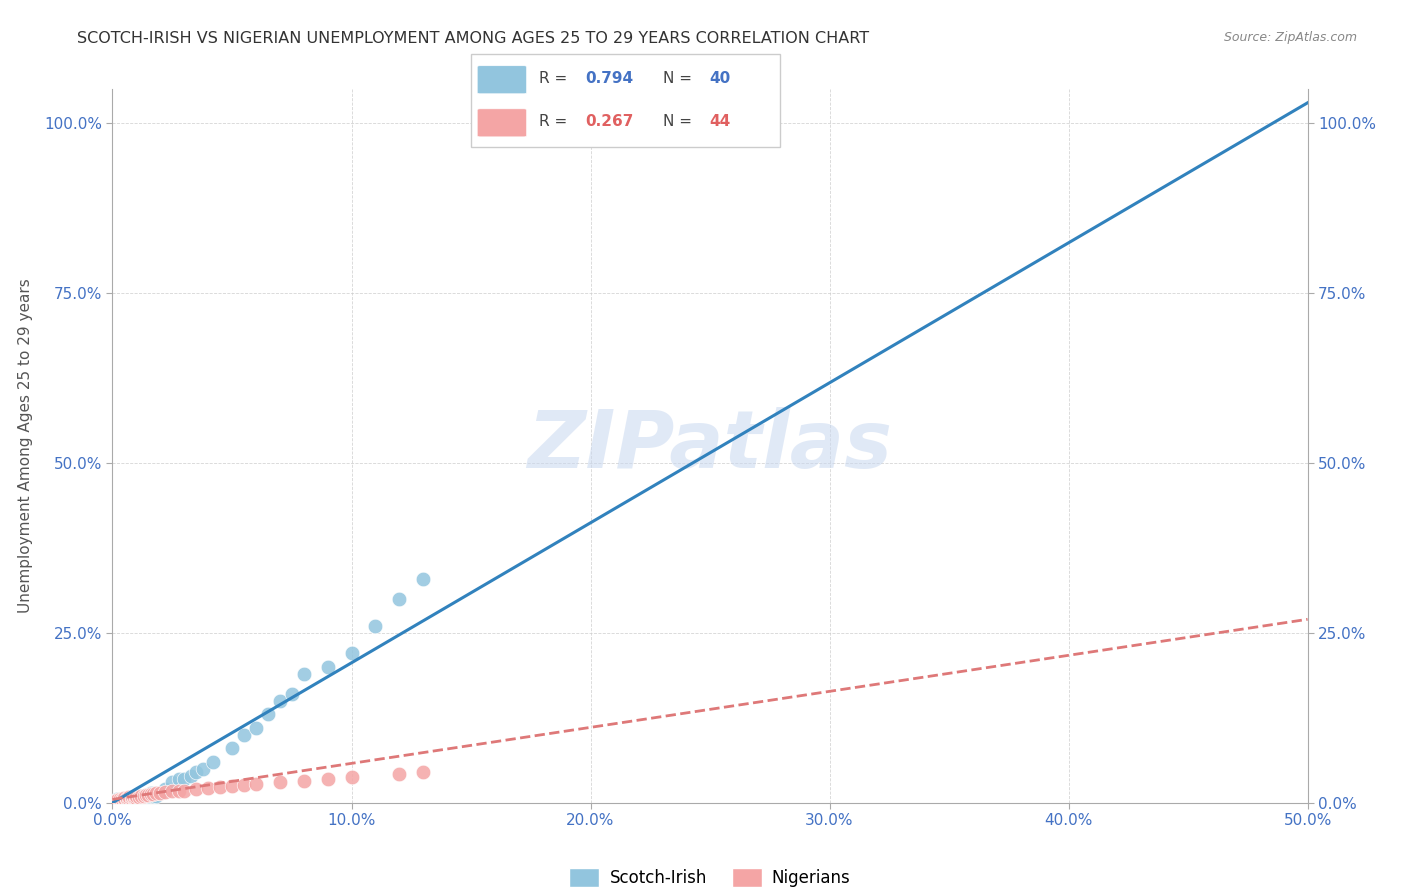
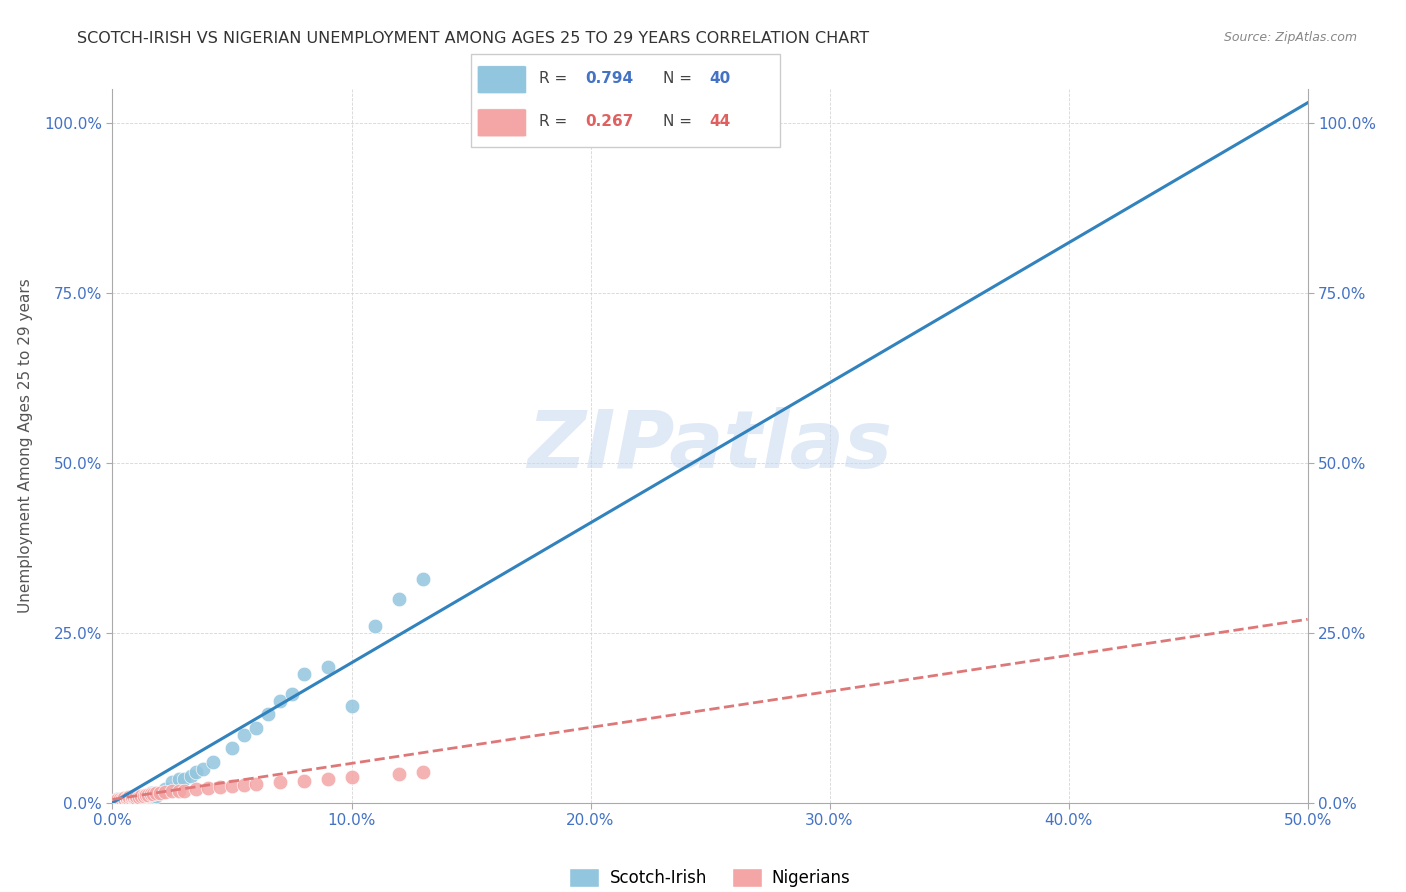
Scotch-Irish/10.0%: 22.0% -> 14.2%
